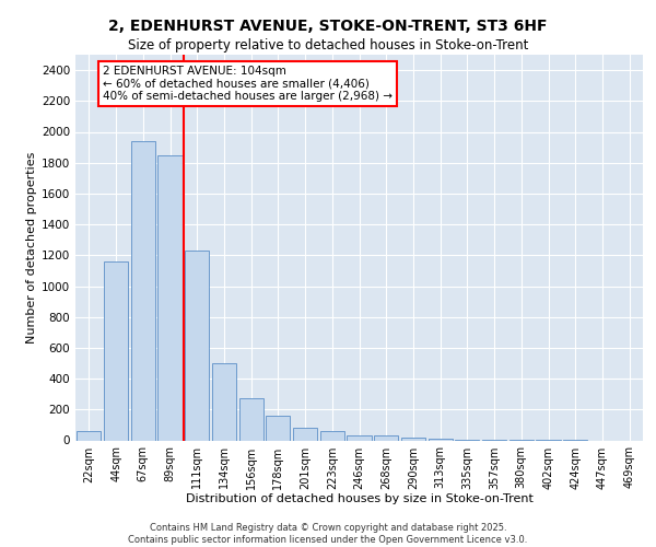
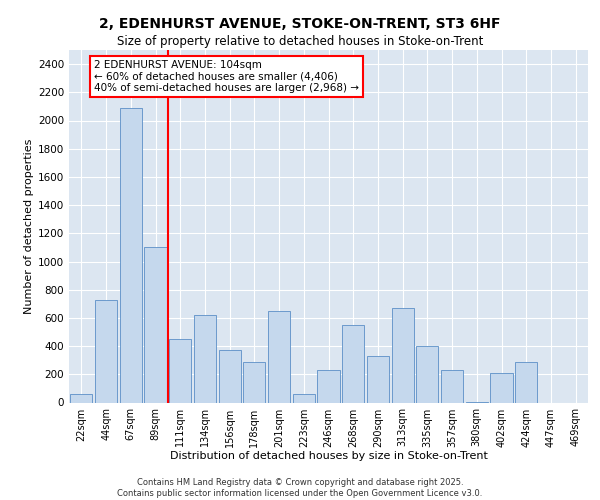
44sqm: 1160 -> 730
67sqm: 1940 -> 2090
89sqm: 1850 -> 1100
111sqm: 1230 -> 450
134sqm: 500 -> 620
156sqm: 270 -> 370
178sqm: 160 -> 290
201sqm: 80 -> 650
246sqm: 30 -> 230
268sqm: 30 -> 550
290sqm: 20 -> 330
313sqm: 10 -> 670
335sqm: 0 -> 400
357sqm: 0 -> 230
402sqm: 0 -> 210
424sqm: 0 -> 290
